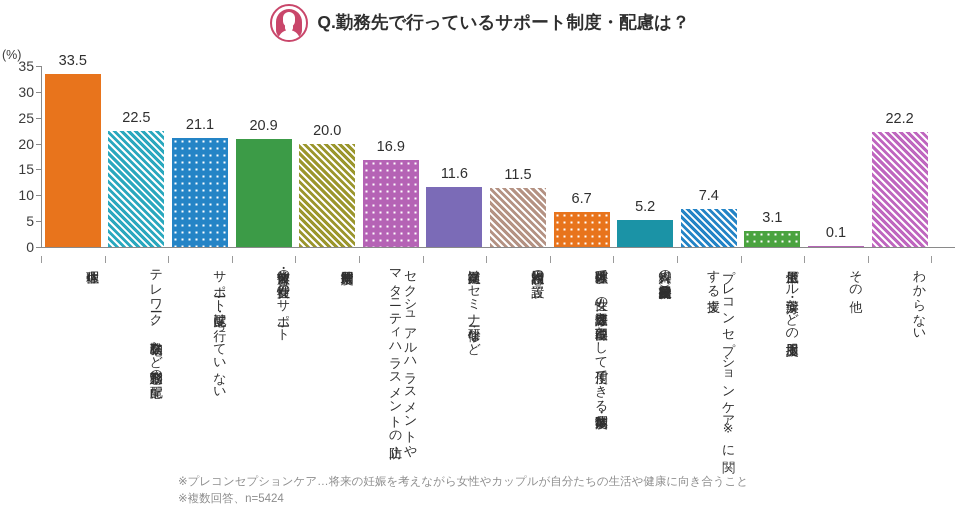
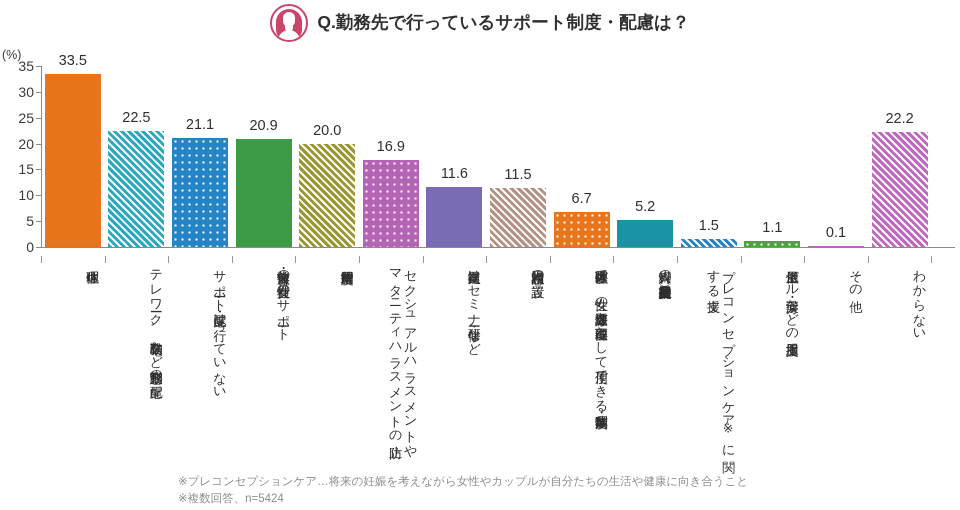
プレコンセプションケア※に関する支援: 7.4 -> 1.5
低用量ピル・漢方薬などの服用支援: 3.1 -> 1.1
